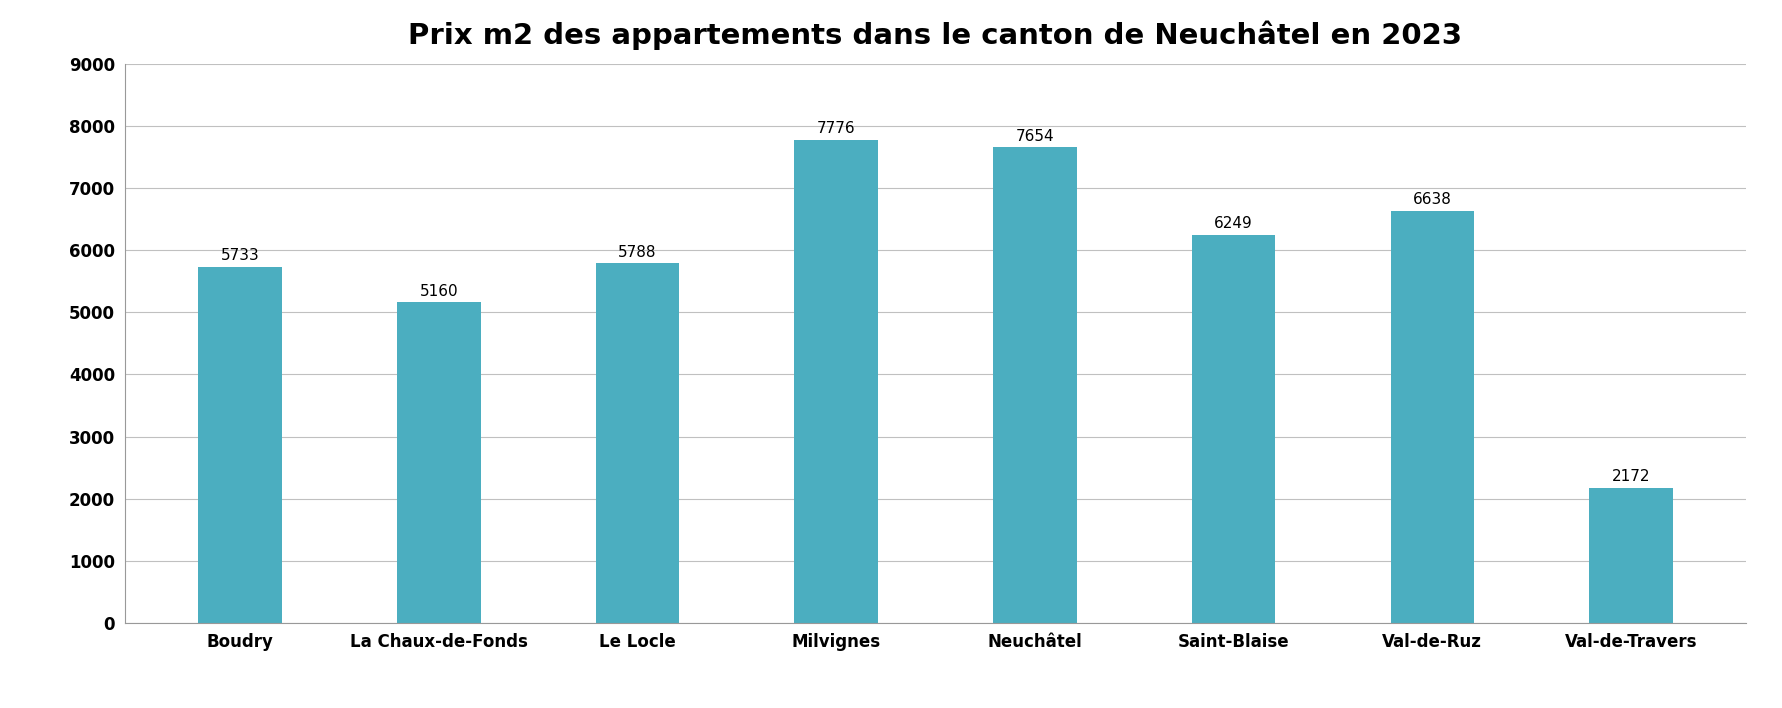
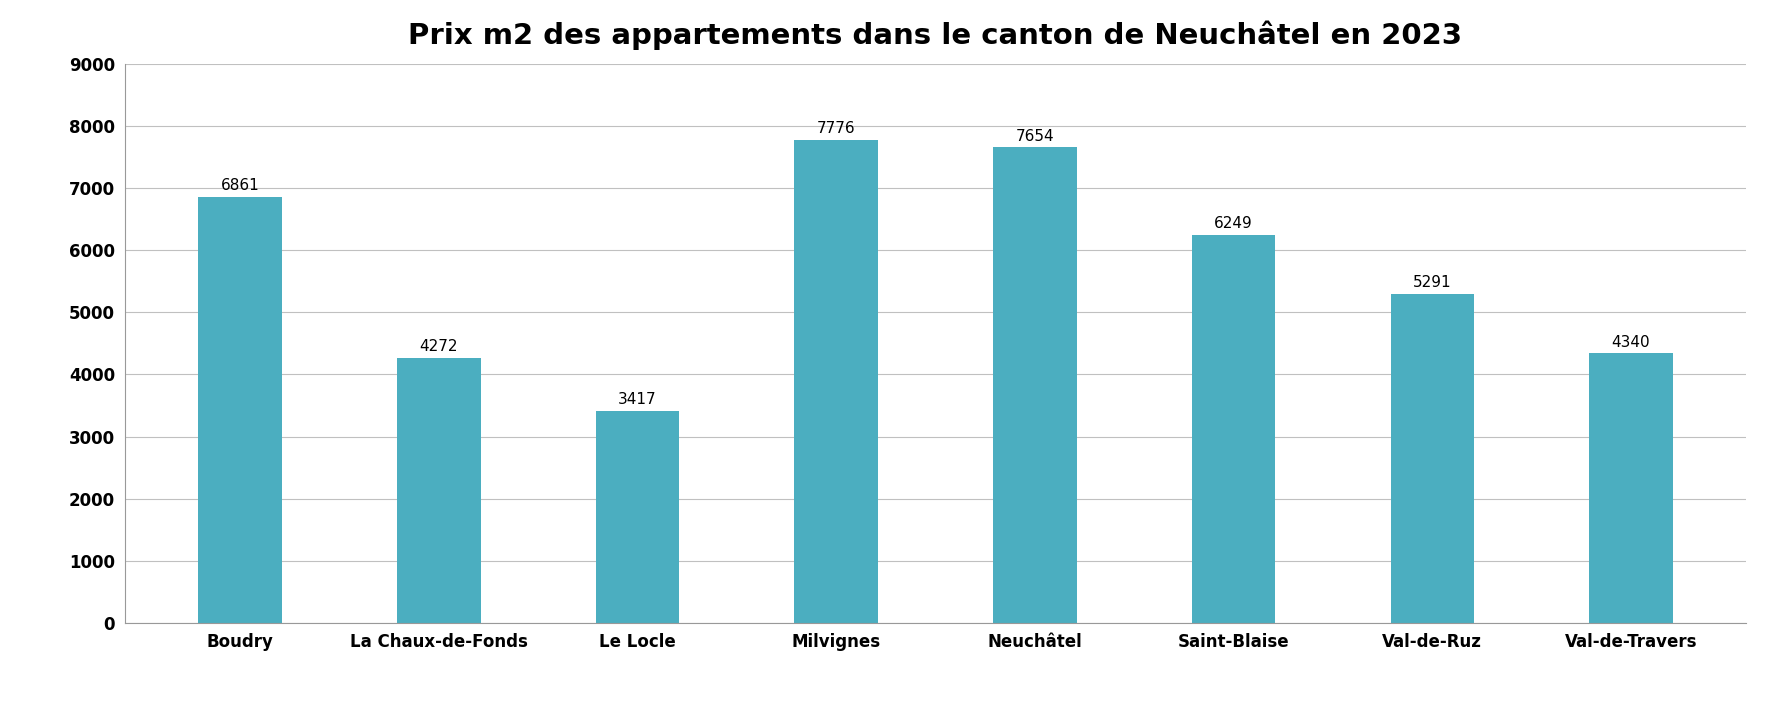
Boudry: 5733 -> 6861
La Chaux-de-Fonds: 5160 -> 4272
Le Locle: 5788 -> 3417
Val-de-Ruz: 6638 -> 5291
Val-de-Travers: 2172 -> 4340
